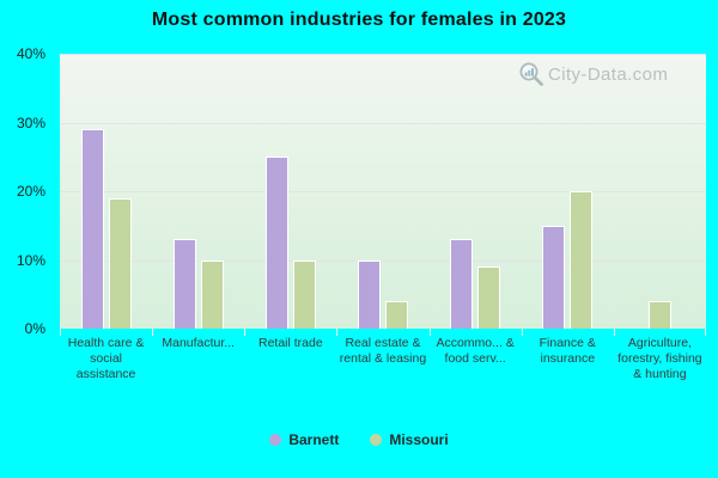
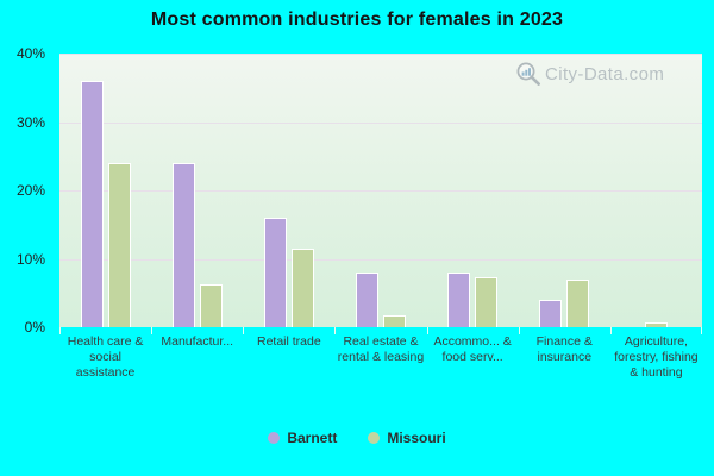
Barnett/Health care & social assistance: 29% -> 36%
Missouri/Health care & social assistance: 19% -> 24%
Barnett/Manufactur...: 13% -> 24%
Missouri/Manufactur...: 10% -> 6%
Barnett/Retail trade: 25% -> 16%
Missouri/Retail trade: 10% -> 12%
Barnett/Real estate & rental & leasing: 10% -> 8%
Missouri/Real estate & rental & leasing: 4% -> 2%
Barnett/Accommo... & food serv...: 13% -> 8%
Missouri/Accommo... & food serv...: 9% -> 7%
Barnett/Finance & insurance: 15% -> 4%
Missouri/Finance & insurance: 20% -> 7%
Missouri/Agriculture, forestry, fishing & hunting: 4% -> 1%
